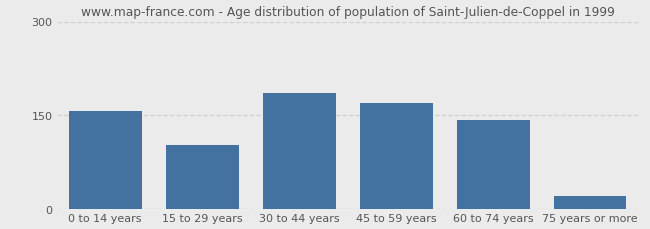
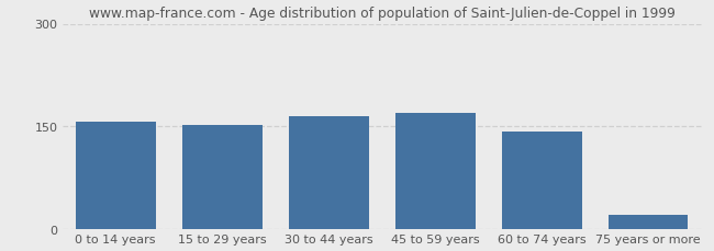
15 to 29 years: 102 -> 152
30 to 44 years: 186 -> 165
